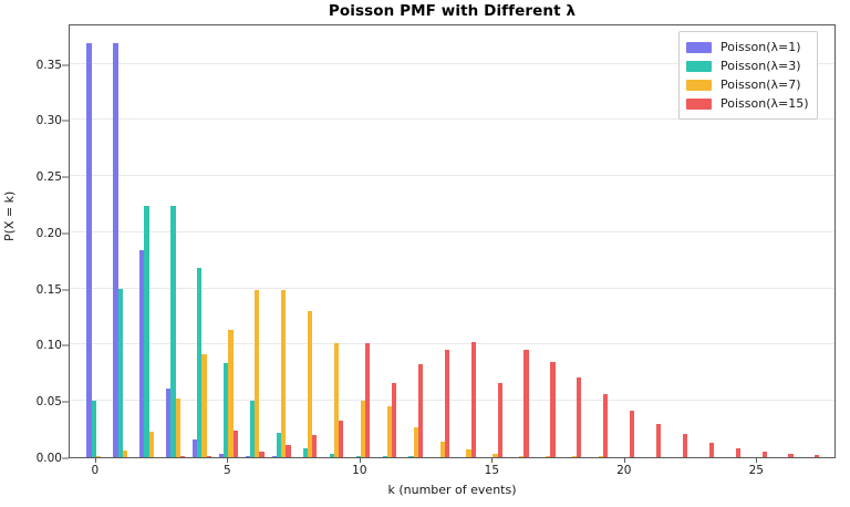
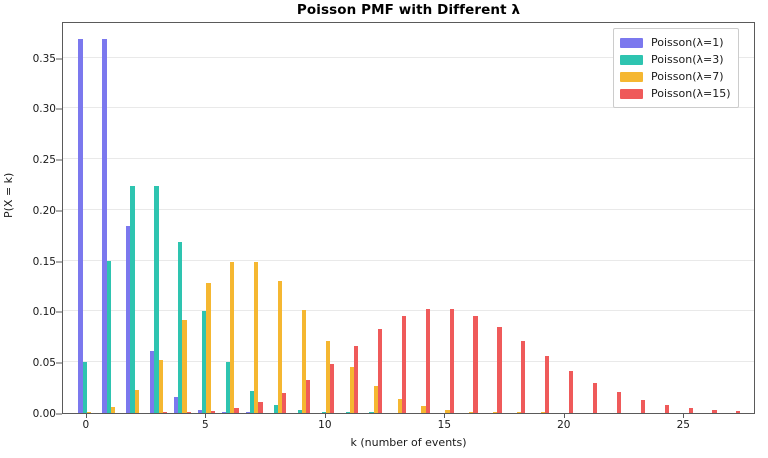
Poisson(λ=3)/5: 0.084 -> 0.101
Poisson(λ=7)/5: 0.113 -> 0.128
Poisson(λ=15)/5: 0.024 -> 0.002
Poisson(λ=7)/10: 0.050 -> 0.071
Poisson(λ=15)/10: 0.101 -> 0.049
Poisson(λ=15)/15: 0.066 -> 0.102
